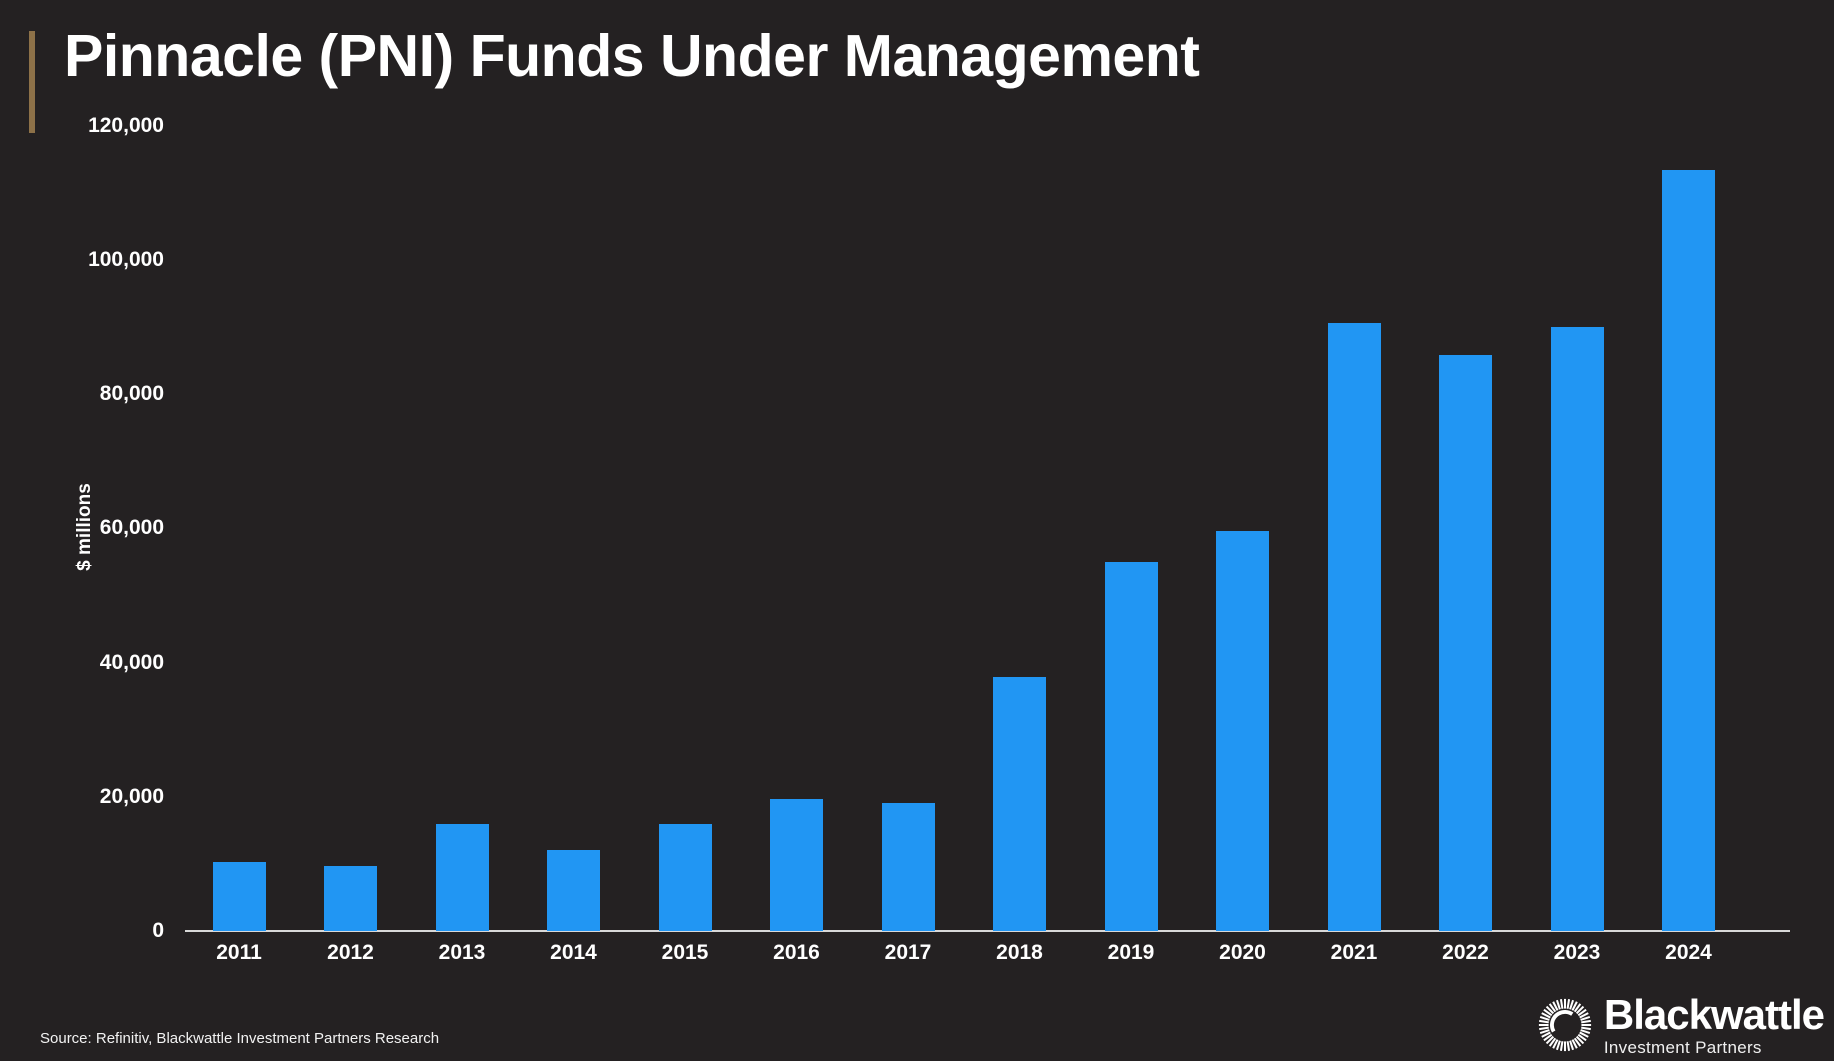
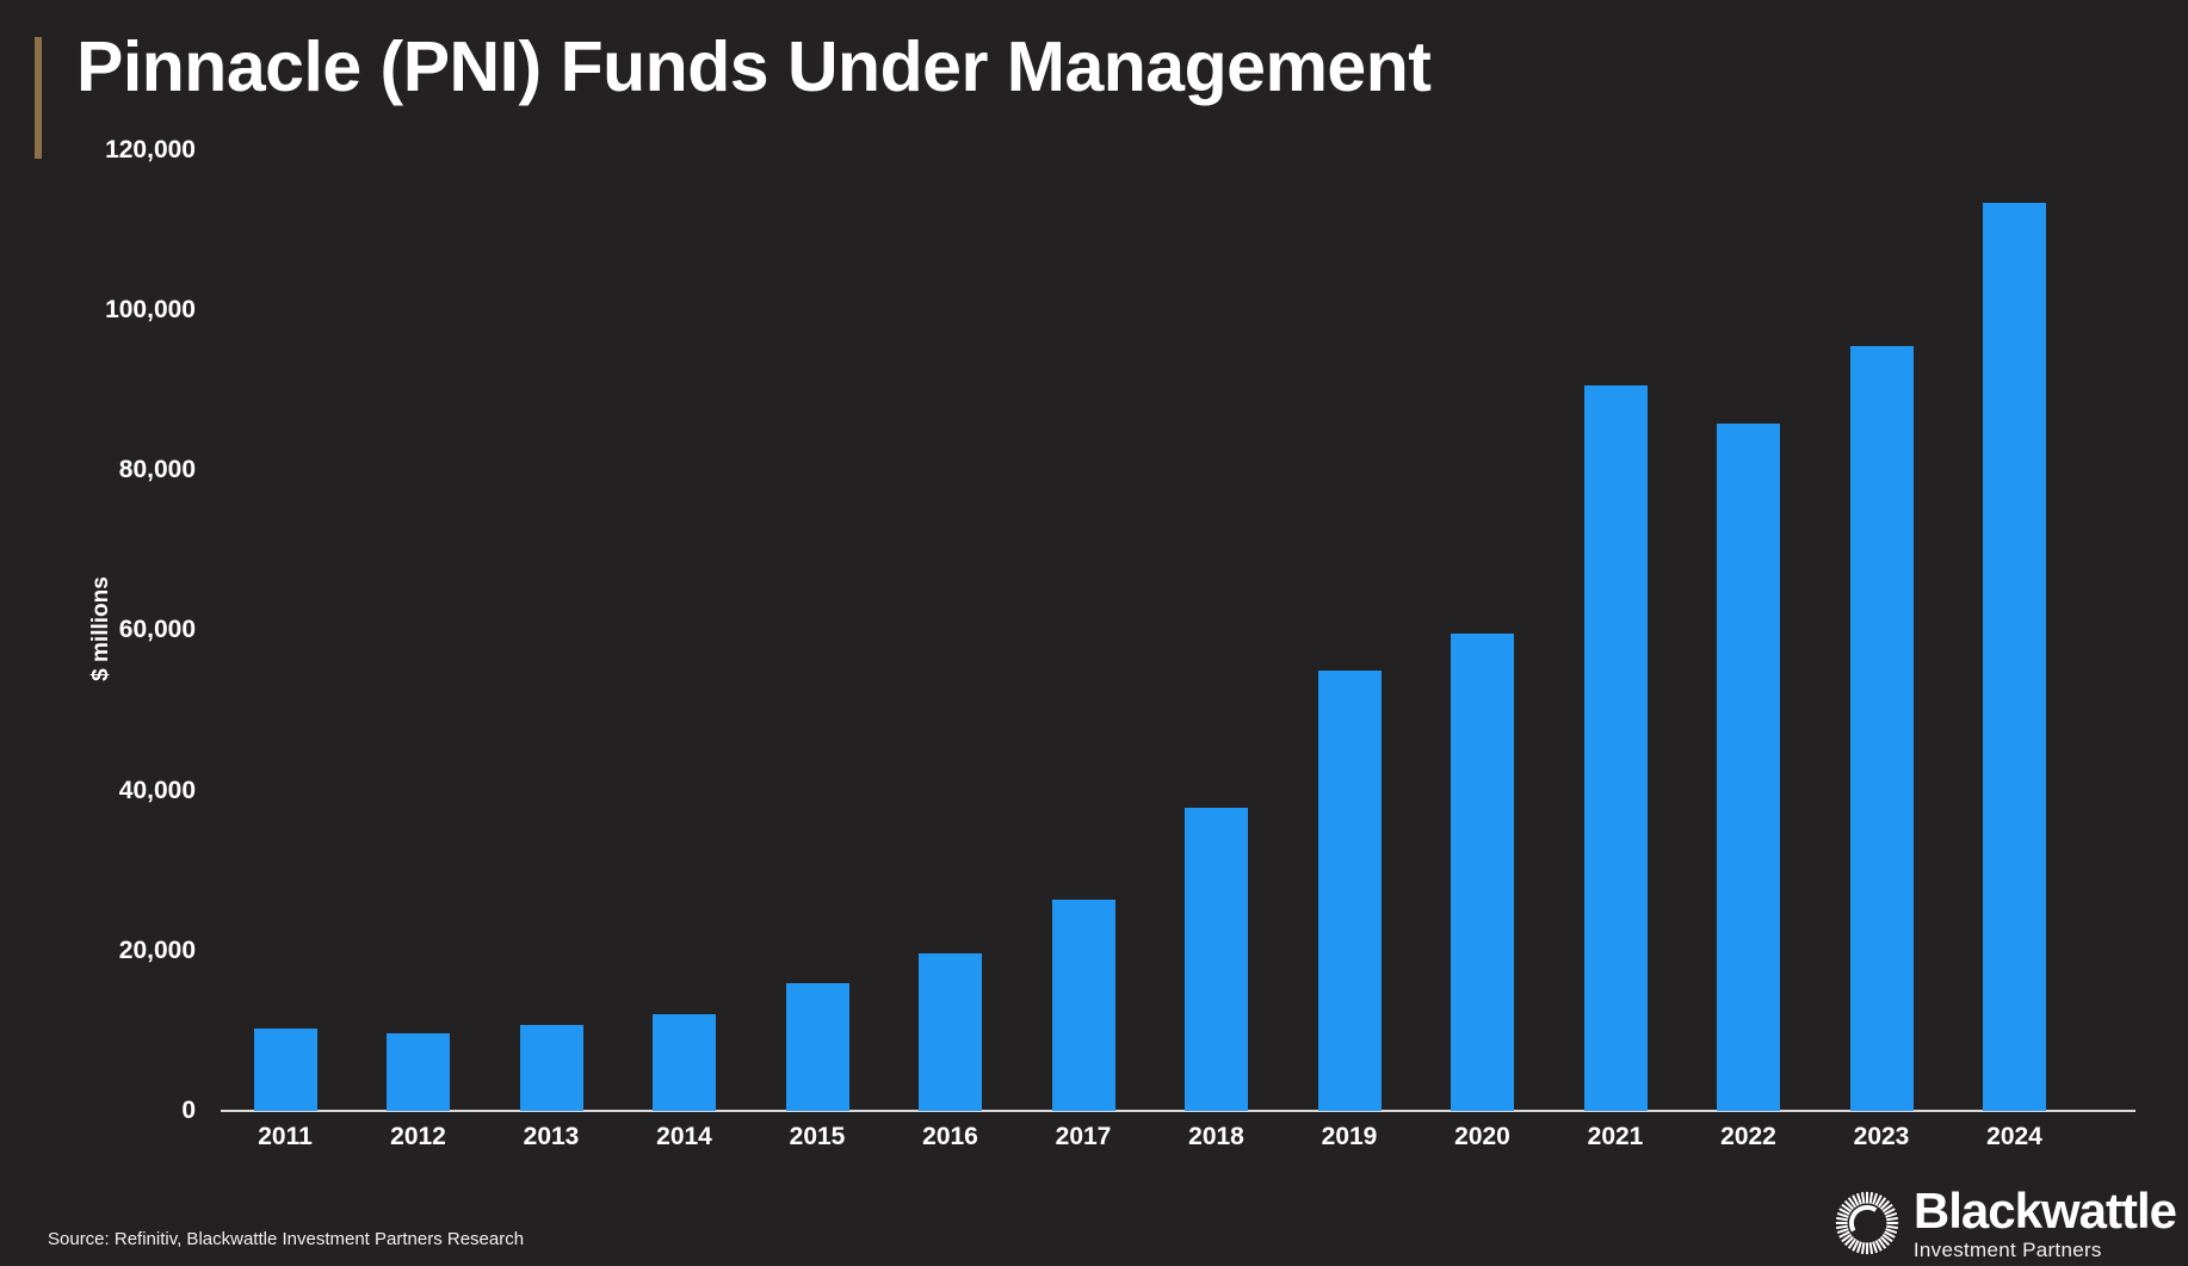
2013: 16000 -> 11000
2017: 19000 -> 26000
2023: 90000 -> 96000
